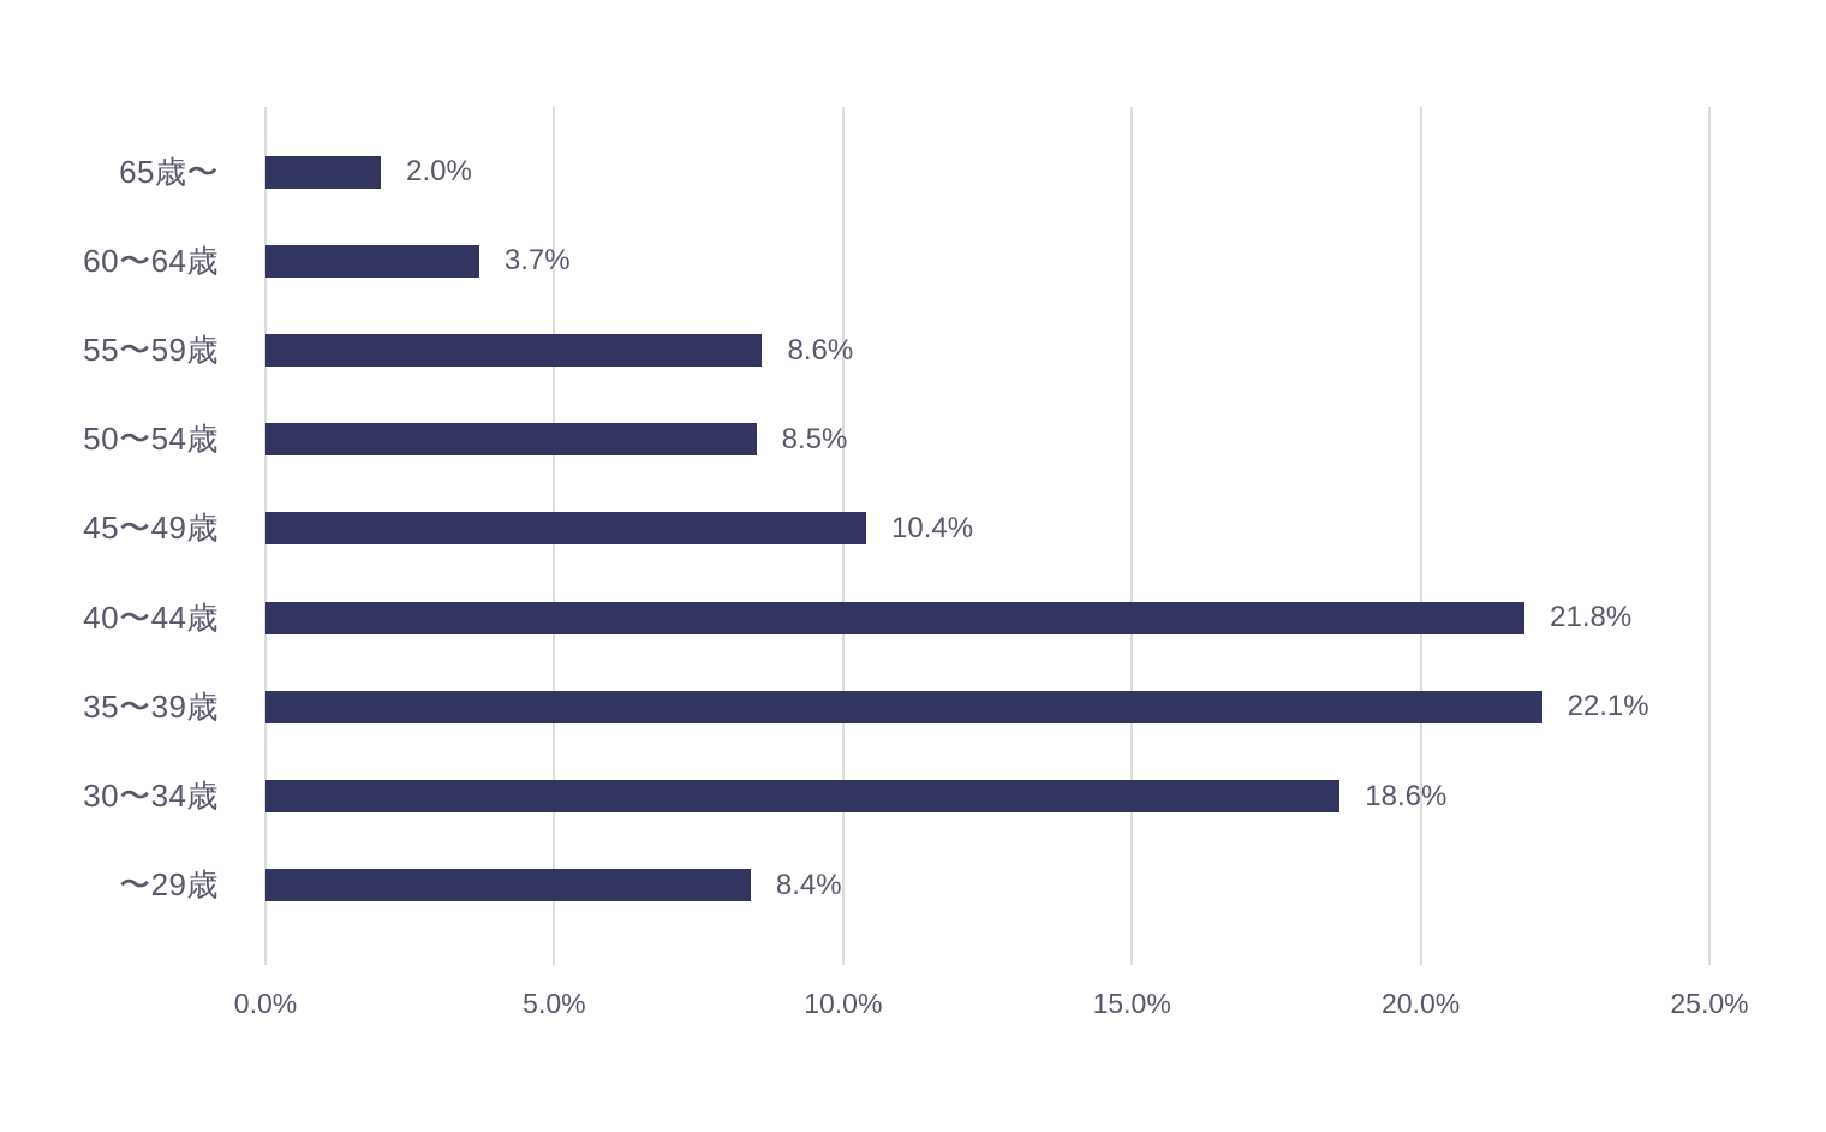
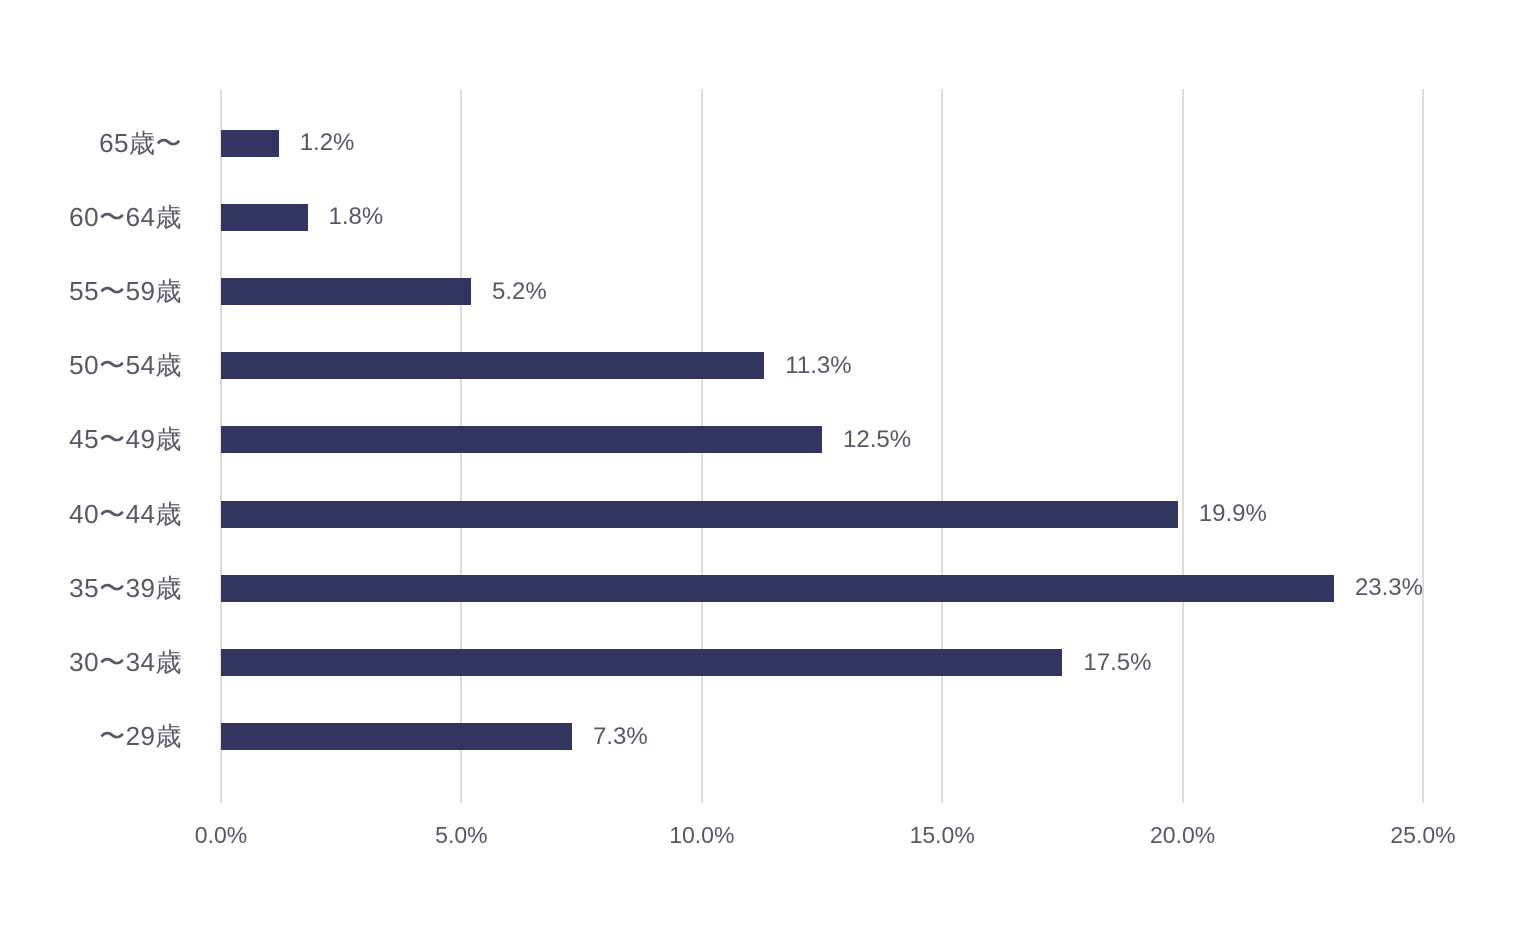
65歳〜: 2.0% -> 1.2%
60〜64歳: 3.7% -> 1.8%
55〜59歳: 8.6% -> 5.2%
50〜54歳: 8.5% -> 11.3%
45〜49歳: 10.4% -> 12.5%
40〜44歳: 21.8% -> 19.9%
35〜39歳: 22.1% -> 23.3%
30〜34歳: 18.6% -> 17.5%
〜29歳: 8.4% -> 7.3%
